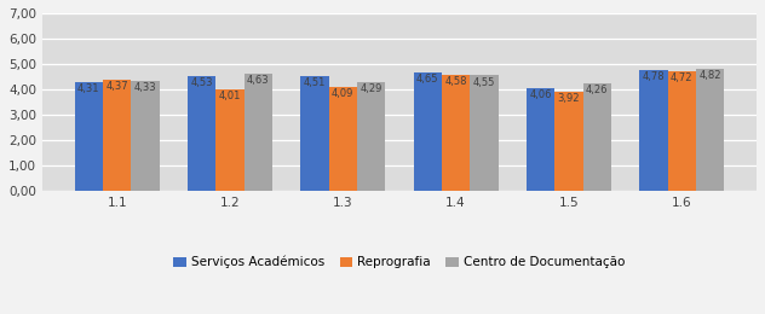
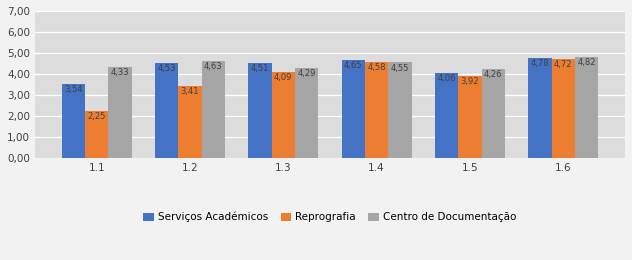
Serviços Académicos/1.1: 4,31 -> 3,54
Reprografia/1.1: 4,37 -> 2,25
Reprografia/1.2: 4,01 -> 3,41
